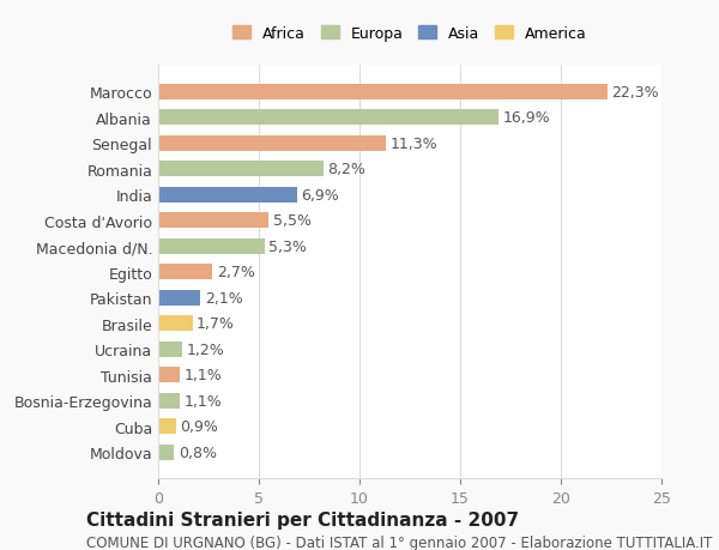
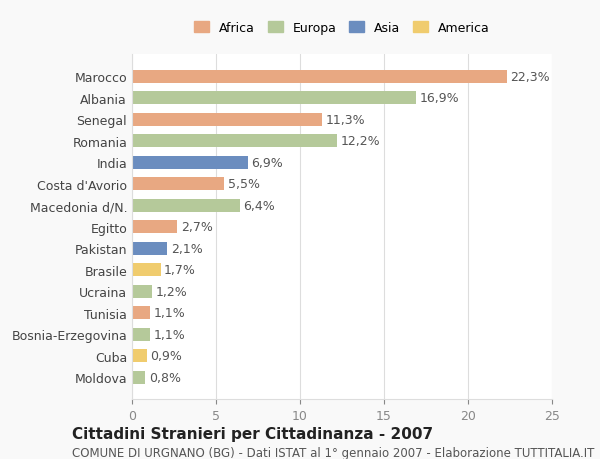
Romania: 8,2% -> 12,2%
Macedonia d/N.: 5,3% -> 6,4%
